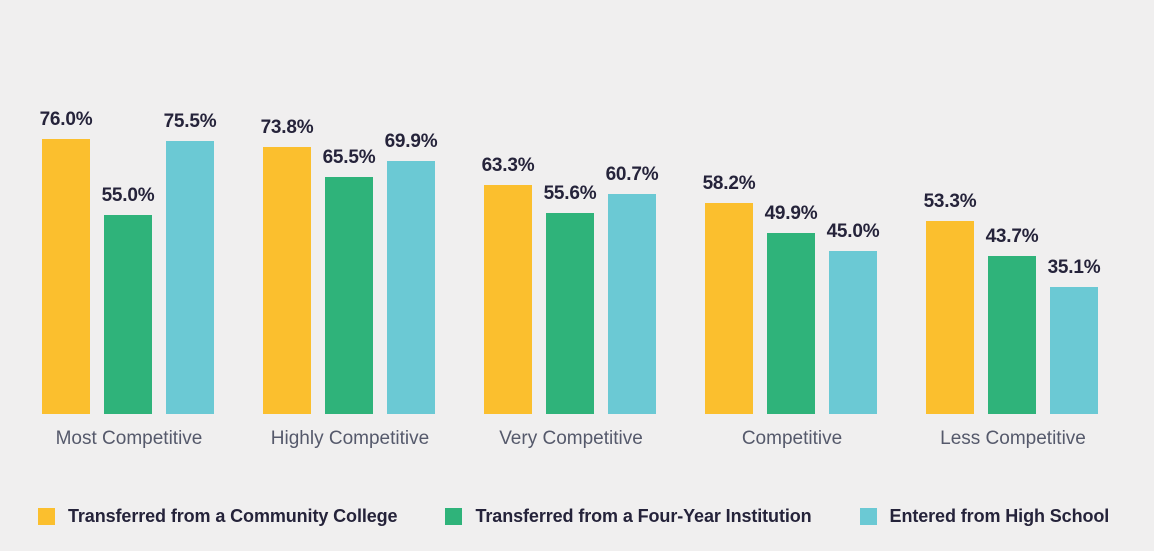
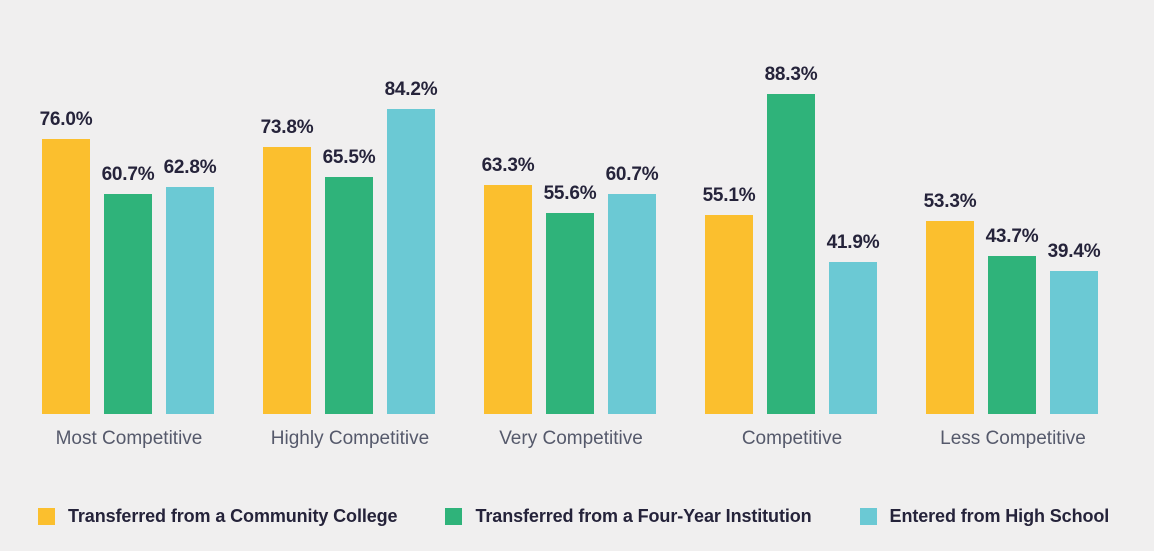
Transferred from a Four-Year Institution/Most Competitive: 55.0% -> 60.7%
Entered from High School/Most Competitive: 75.5% -> 62.8%
Entered from High School/Highly Competitive: 69.9% -> 84.2%
Transferred from a Community College/Competitive: 58.2% -> 55.1%
Transferred from a Four-Year Institution/Competitive: 49.9% -> 88.3%
Entered from High School/Competitive: 45.0% -> 41.9%
Entered from High School/Less Competitive: 35.1% -> 39.4%
